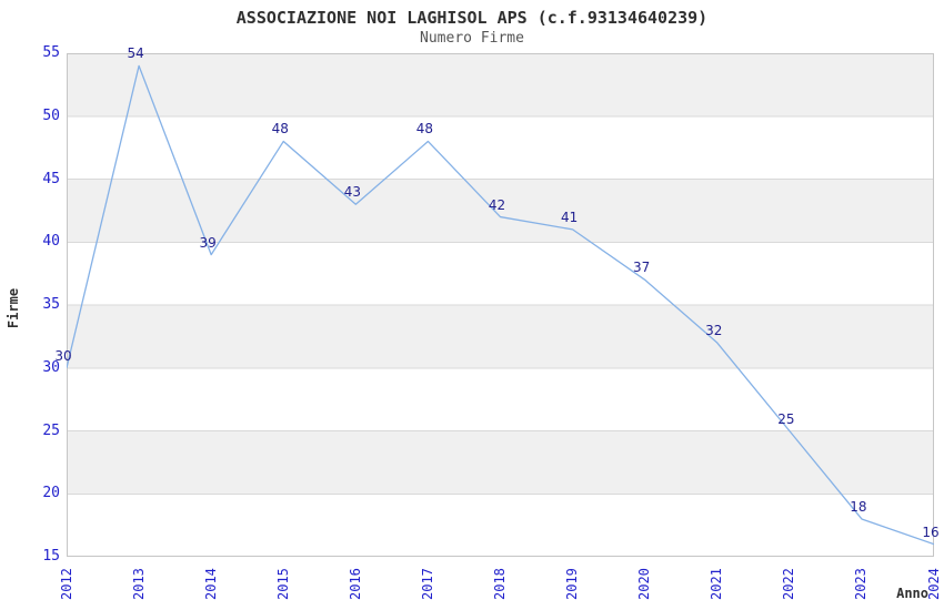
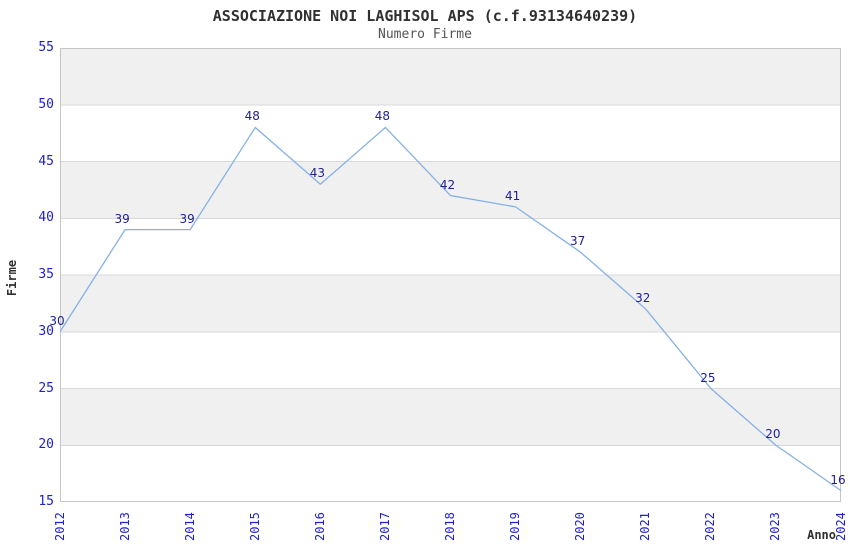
2013: 54 -> 39
2023: 18 -> 20
